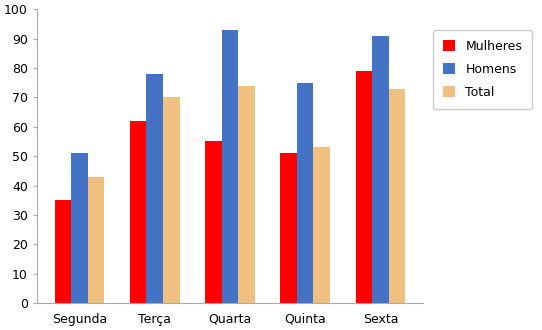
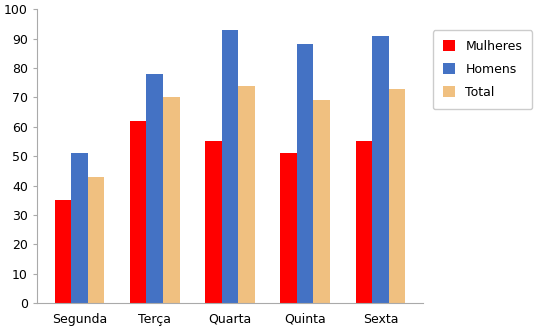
Homens/Quinta: 75 -> 88
Total/Quinta: 53 -> 69
Mulheres/Sexta: 79 -> 55
